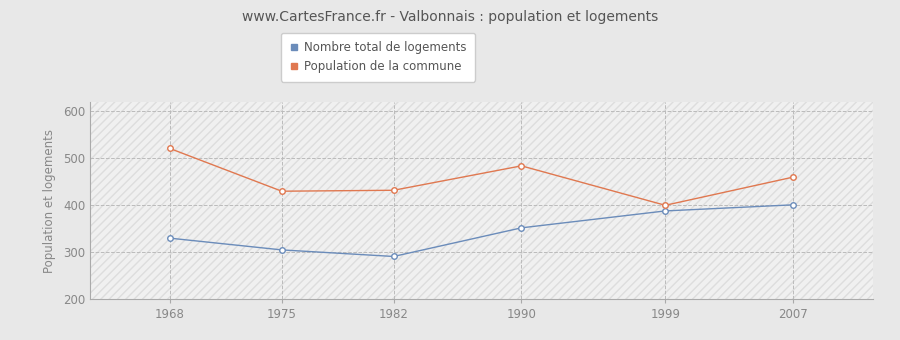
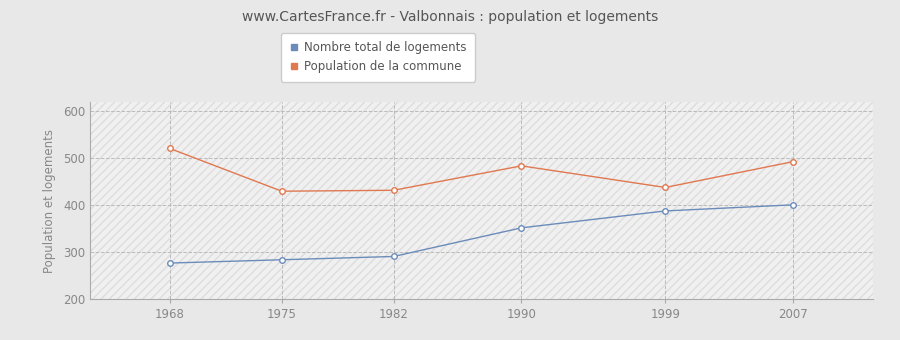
Nombre total de logements/1968: 330 -> 277
Nombre total de logements/1975: 305 -> 284
Population de la commune/1999: 400 -> 438
Population de la commune/2007: 460 -> 493
